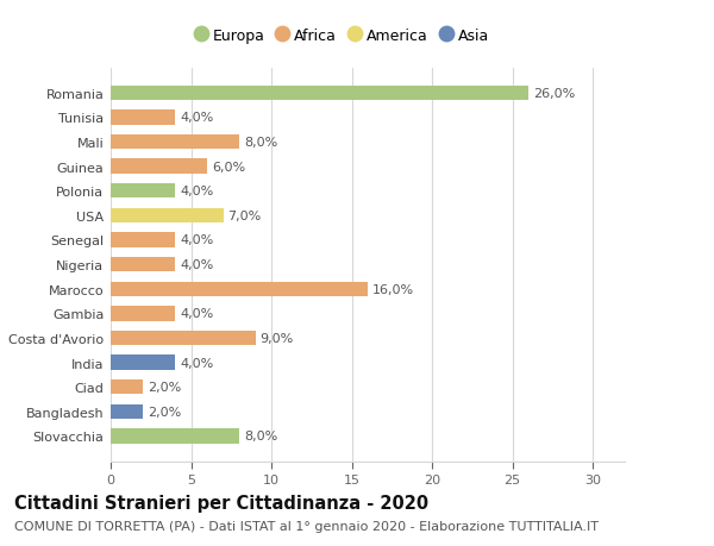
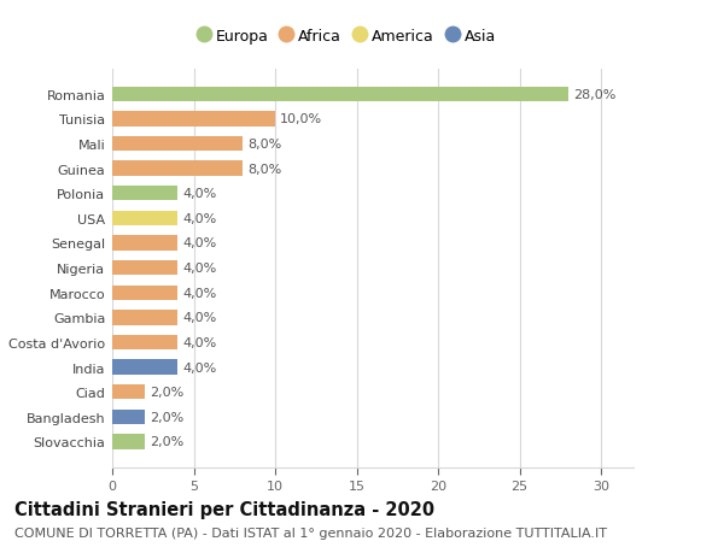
Romania: 26,0% -> 28,0%
Tunisia: 4,0% -> 10,0%
Guinea: 6,0% -> 8,0%
USA: 7,0% -> 4,0%
Marocco: 16,0% -> 4,0%
Costa d'Avorio: 9,0% -> 4,0%
Slovacchia: 8,0% -> 2,0%
